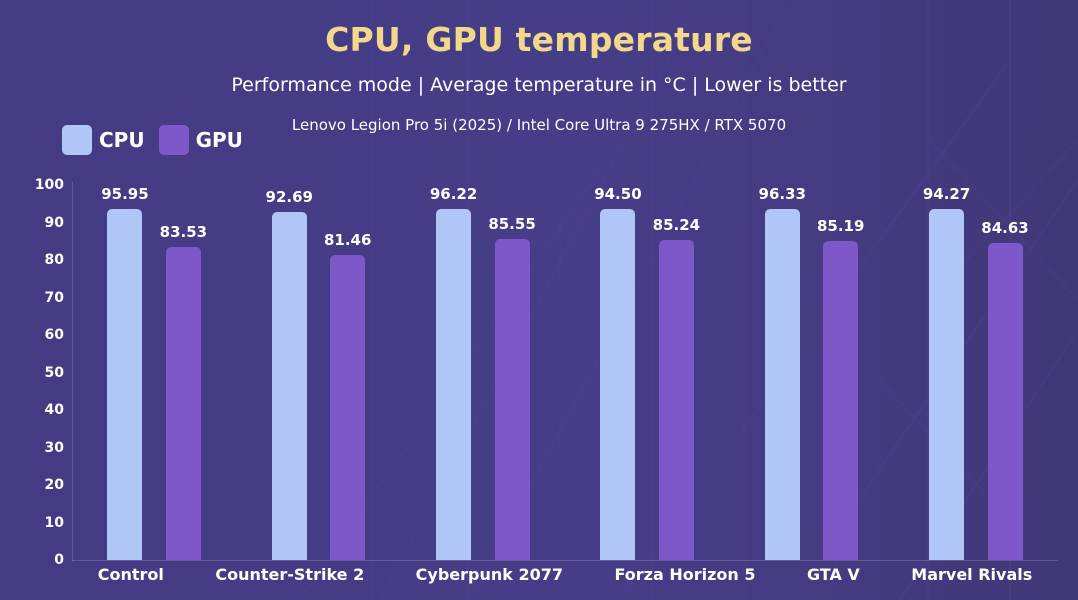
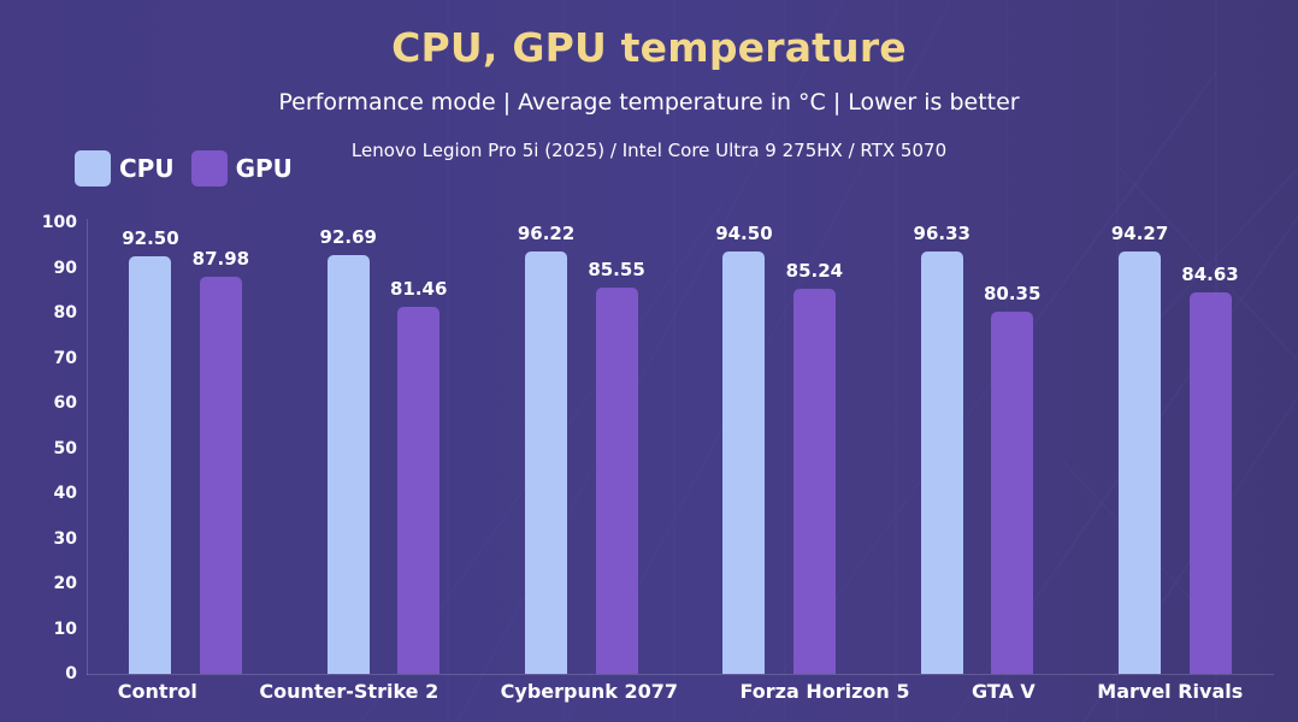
CPU/Control: 95.95 -> 92.50
GPU/Control: 83.53 -> 87.98
GPU/GTA V: 85.19 -> 80.35
